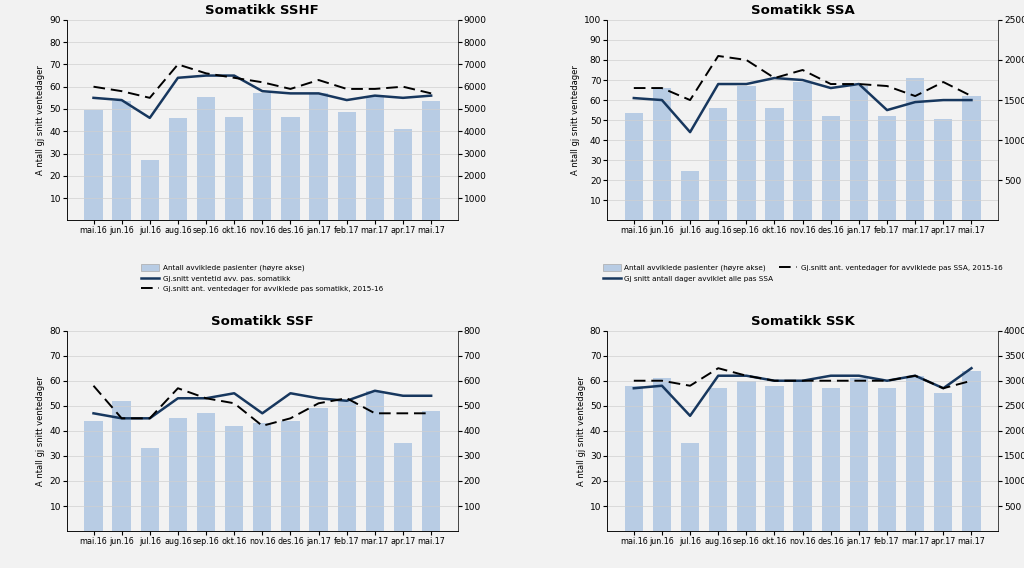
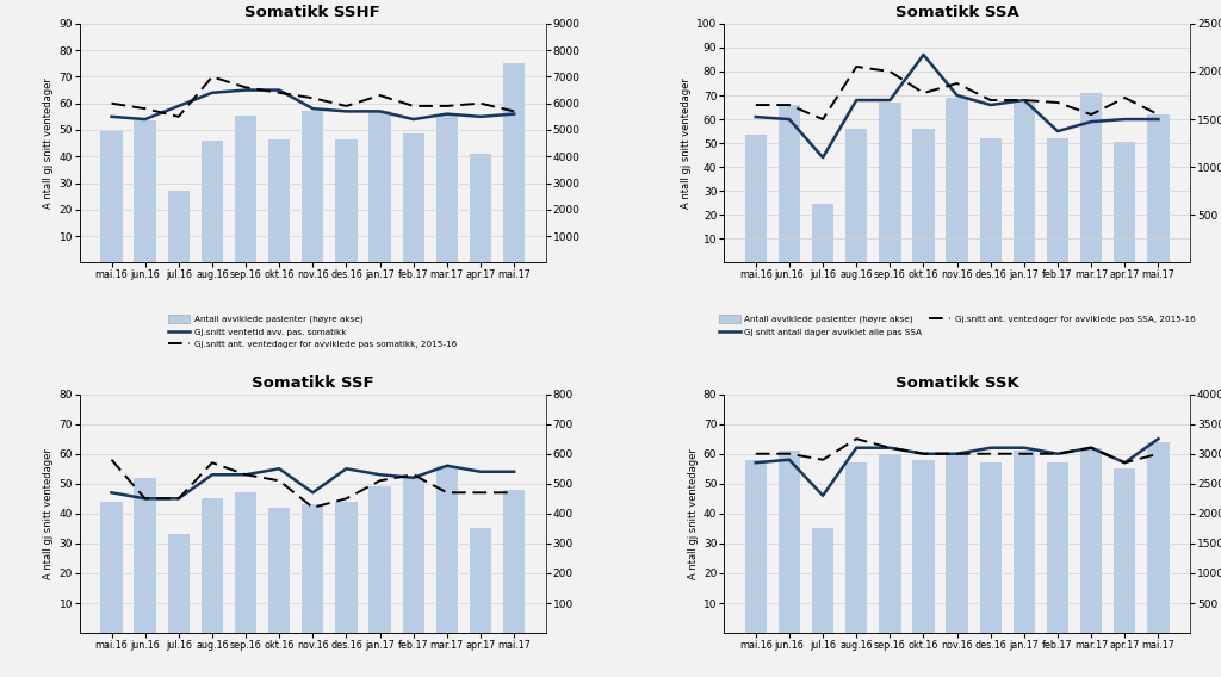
Somatikk SSHF/Gj.snitt ventetid avv. pas. somatikk/jul.16: 46 -> 59
Somatikk SSHF/Antall avviklede pasienter (høyre akse)/mai.17: 5350 -> 7500
Somatikk SSA/Gj snitt antall dager avviklet alle pas SSA/okt.16: 71 -> 87
